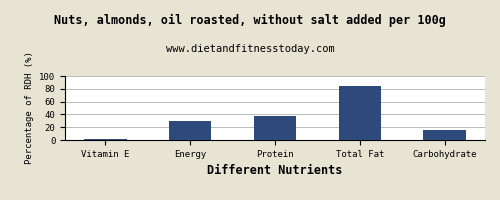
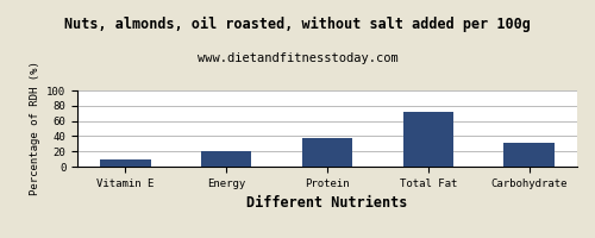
Vitamin E: 1 -> 10
Energy: 30 -> 20
Total Fat: 85 -> 72
Carbohydrate: 15 -> 32
